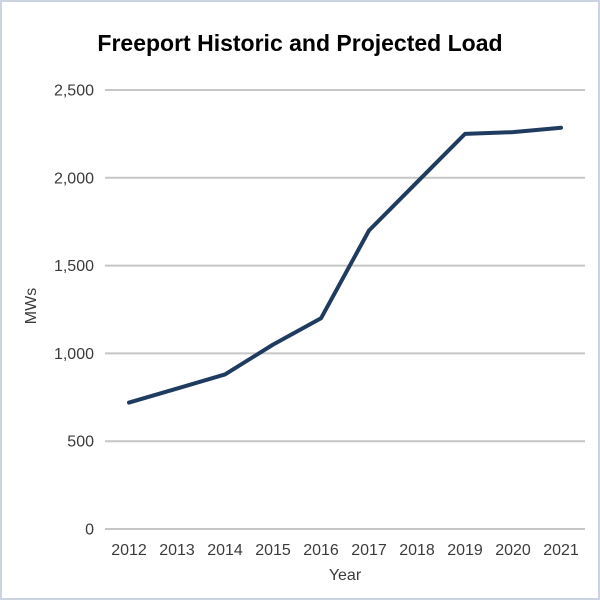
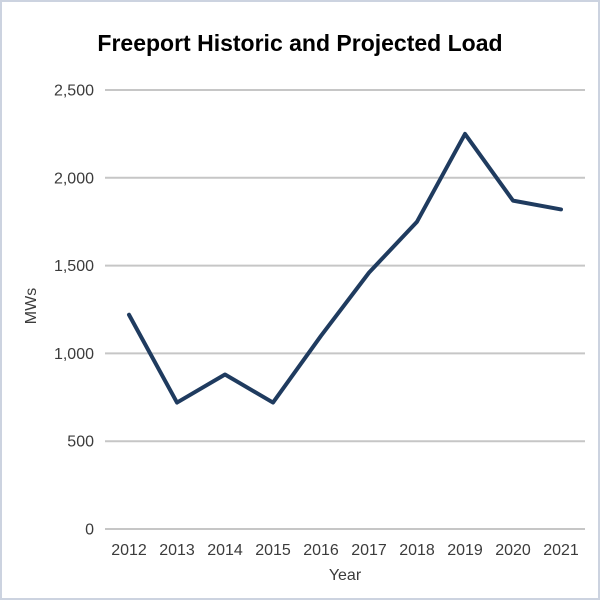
2012: 720 -> 1220
2013: 800 -> 720
2015: 1050 -> 720
2016: 1200 -> 1100
2017: 1700 -> 1460
2018: 1980 -> 1750
2020: 2260 -> 1870
2021: 2280 -> 1820
